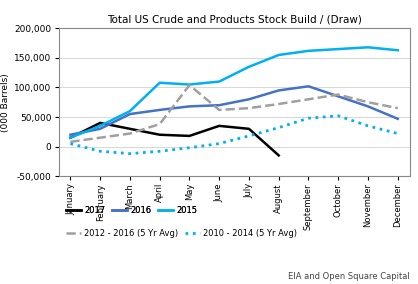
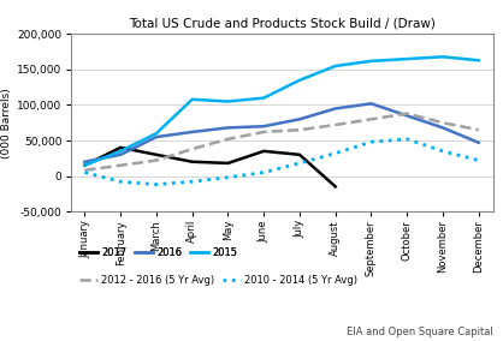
2012 - 2016 (5 Yr Avg)/May: 104,000 -> 52,000
